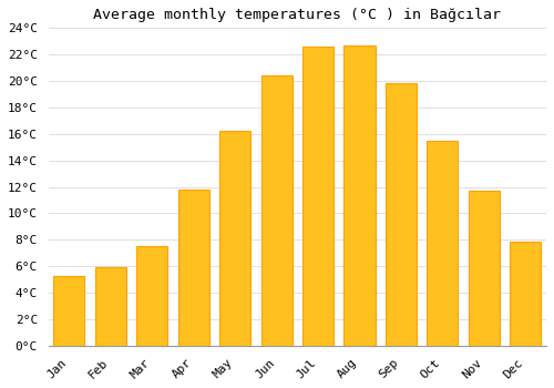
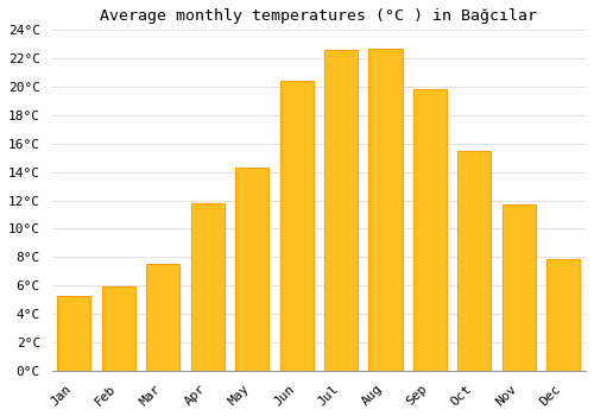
May: 16.2°C -> 14.3°C
